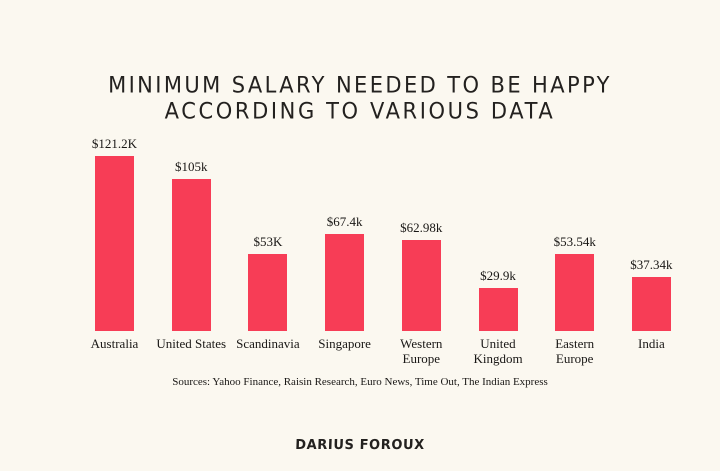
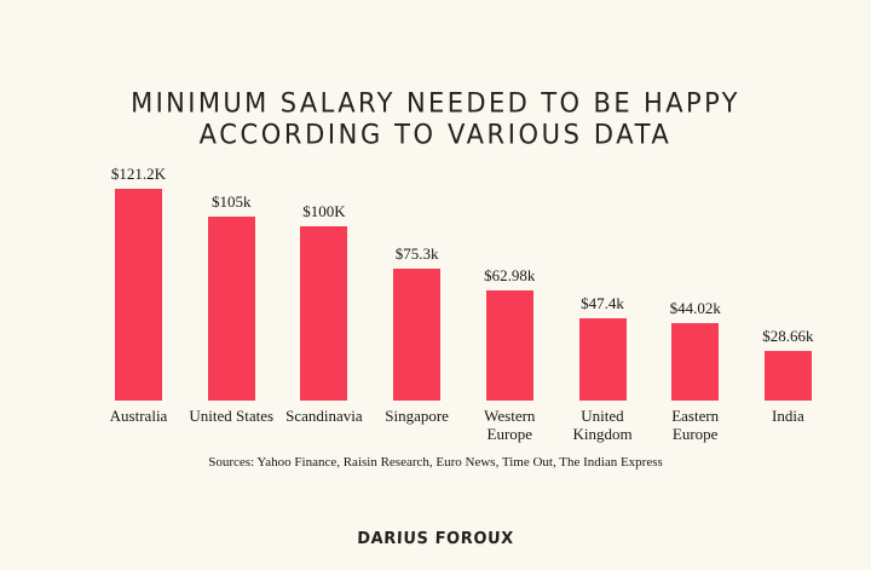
Scandinavia: $53K -> $100K
Singapore: $67.4k -> $75.3k
United Kingdom: $29.9k -> $47.4k
Eastern Europe: $53.54k -> $44.02k
India: $37.34k -> $28.66k
